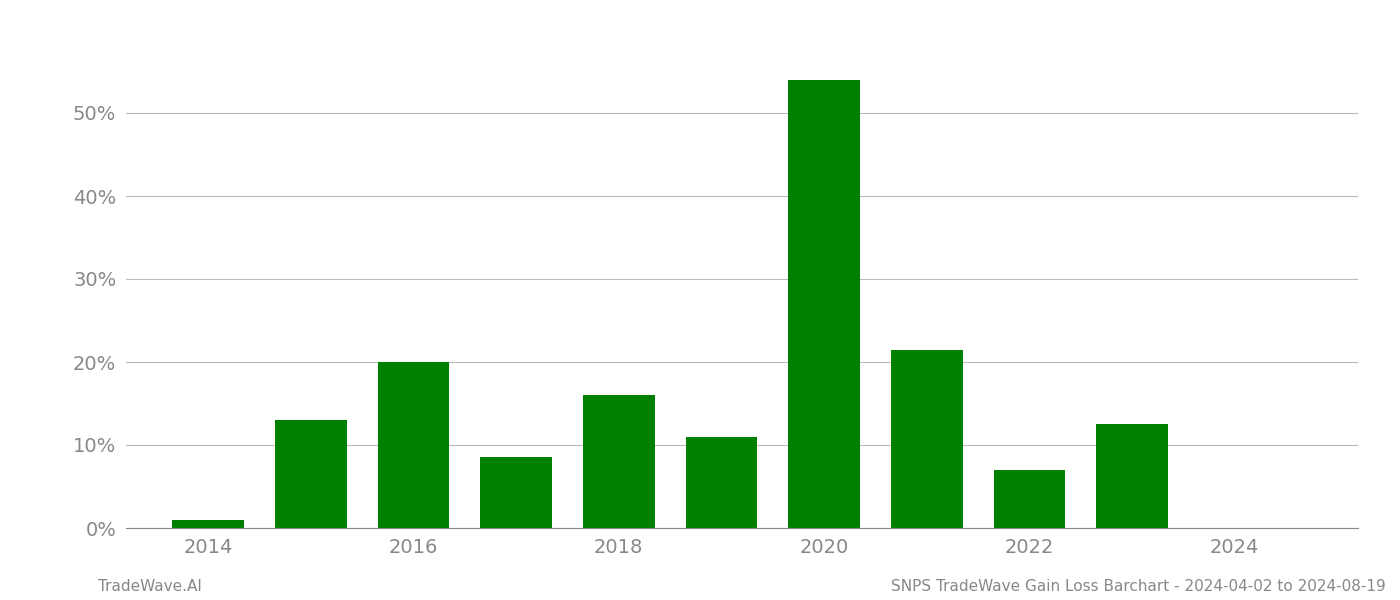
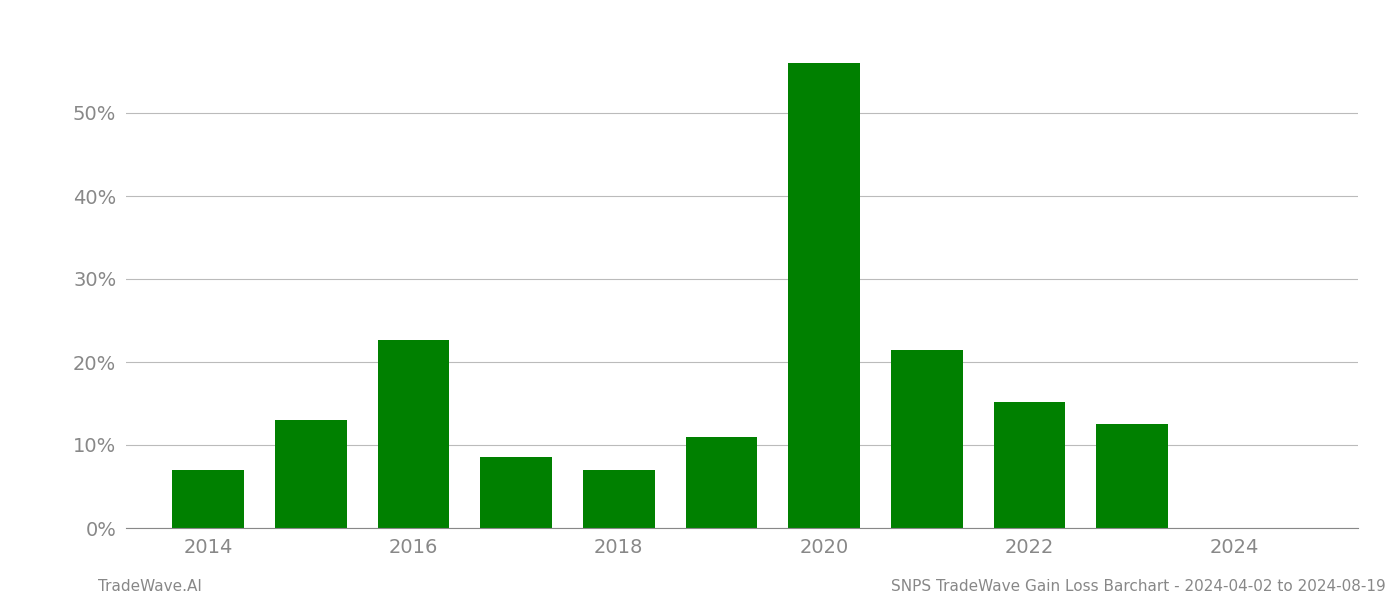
2014: 1.0% -> 7.0%
2016: 20.0% -> 22.6%
2018: 16.0% -> 7.0%
2020: 54.0% -> 56.0%
2022: 7.0% -> 15.2%
